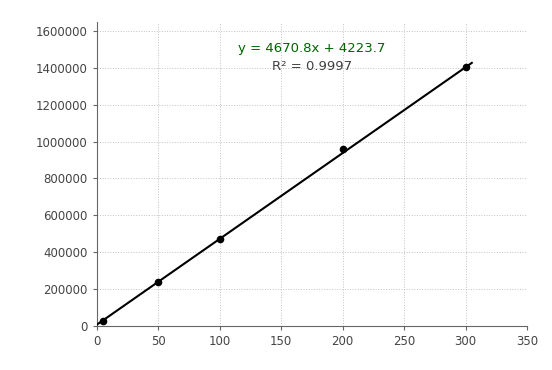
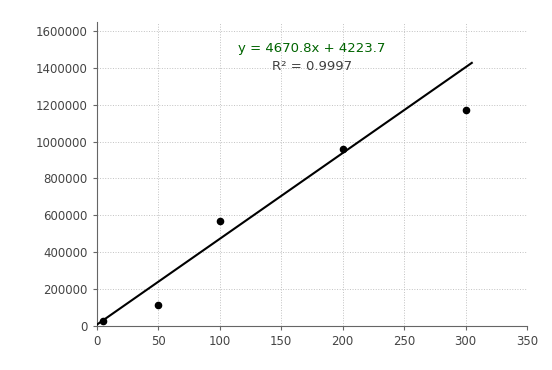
50: 240000 -> 110000
100: 470000 -> 570000
300: 1410000 -> 1170000
